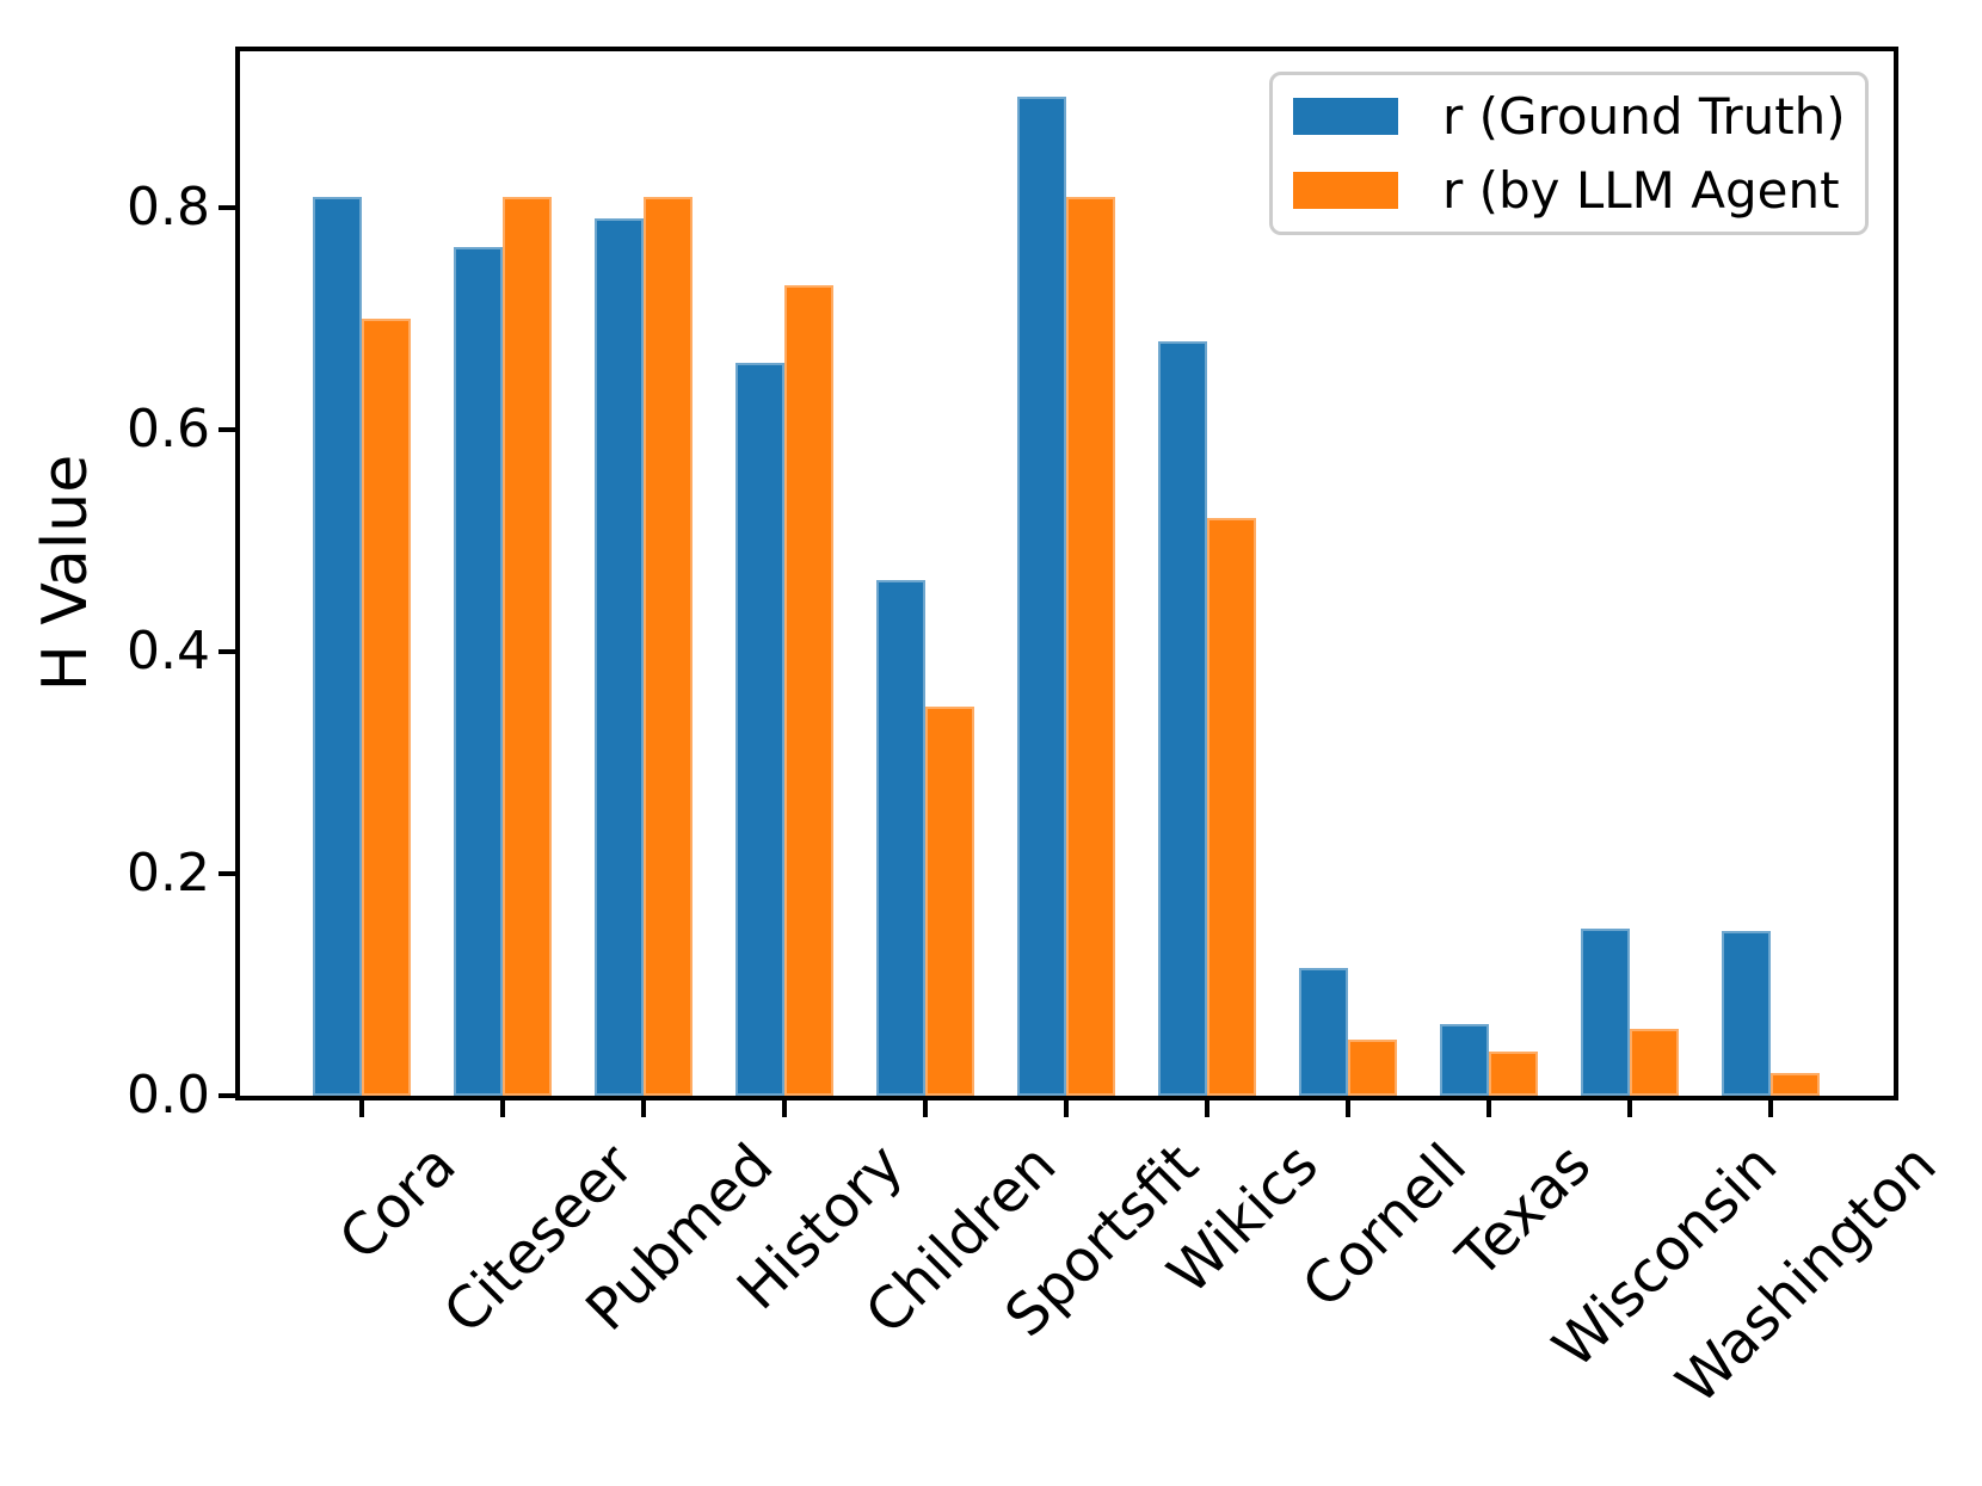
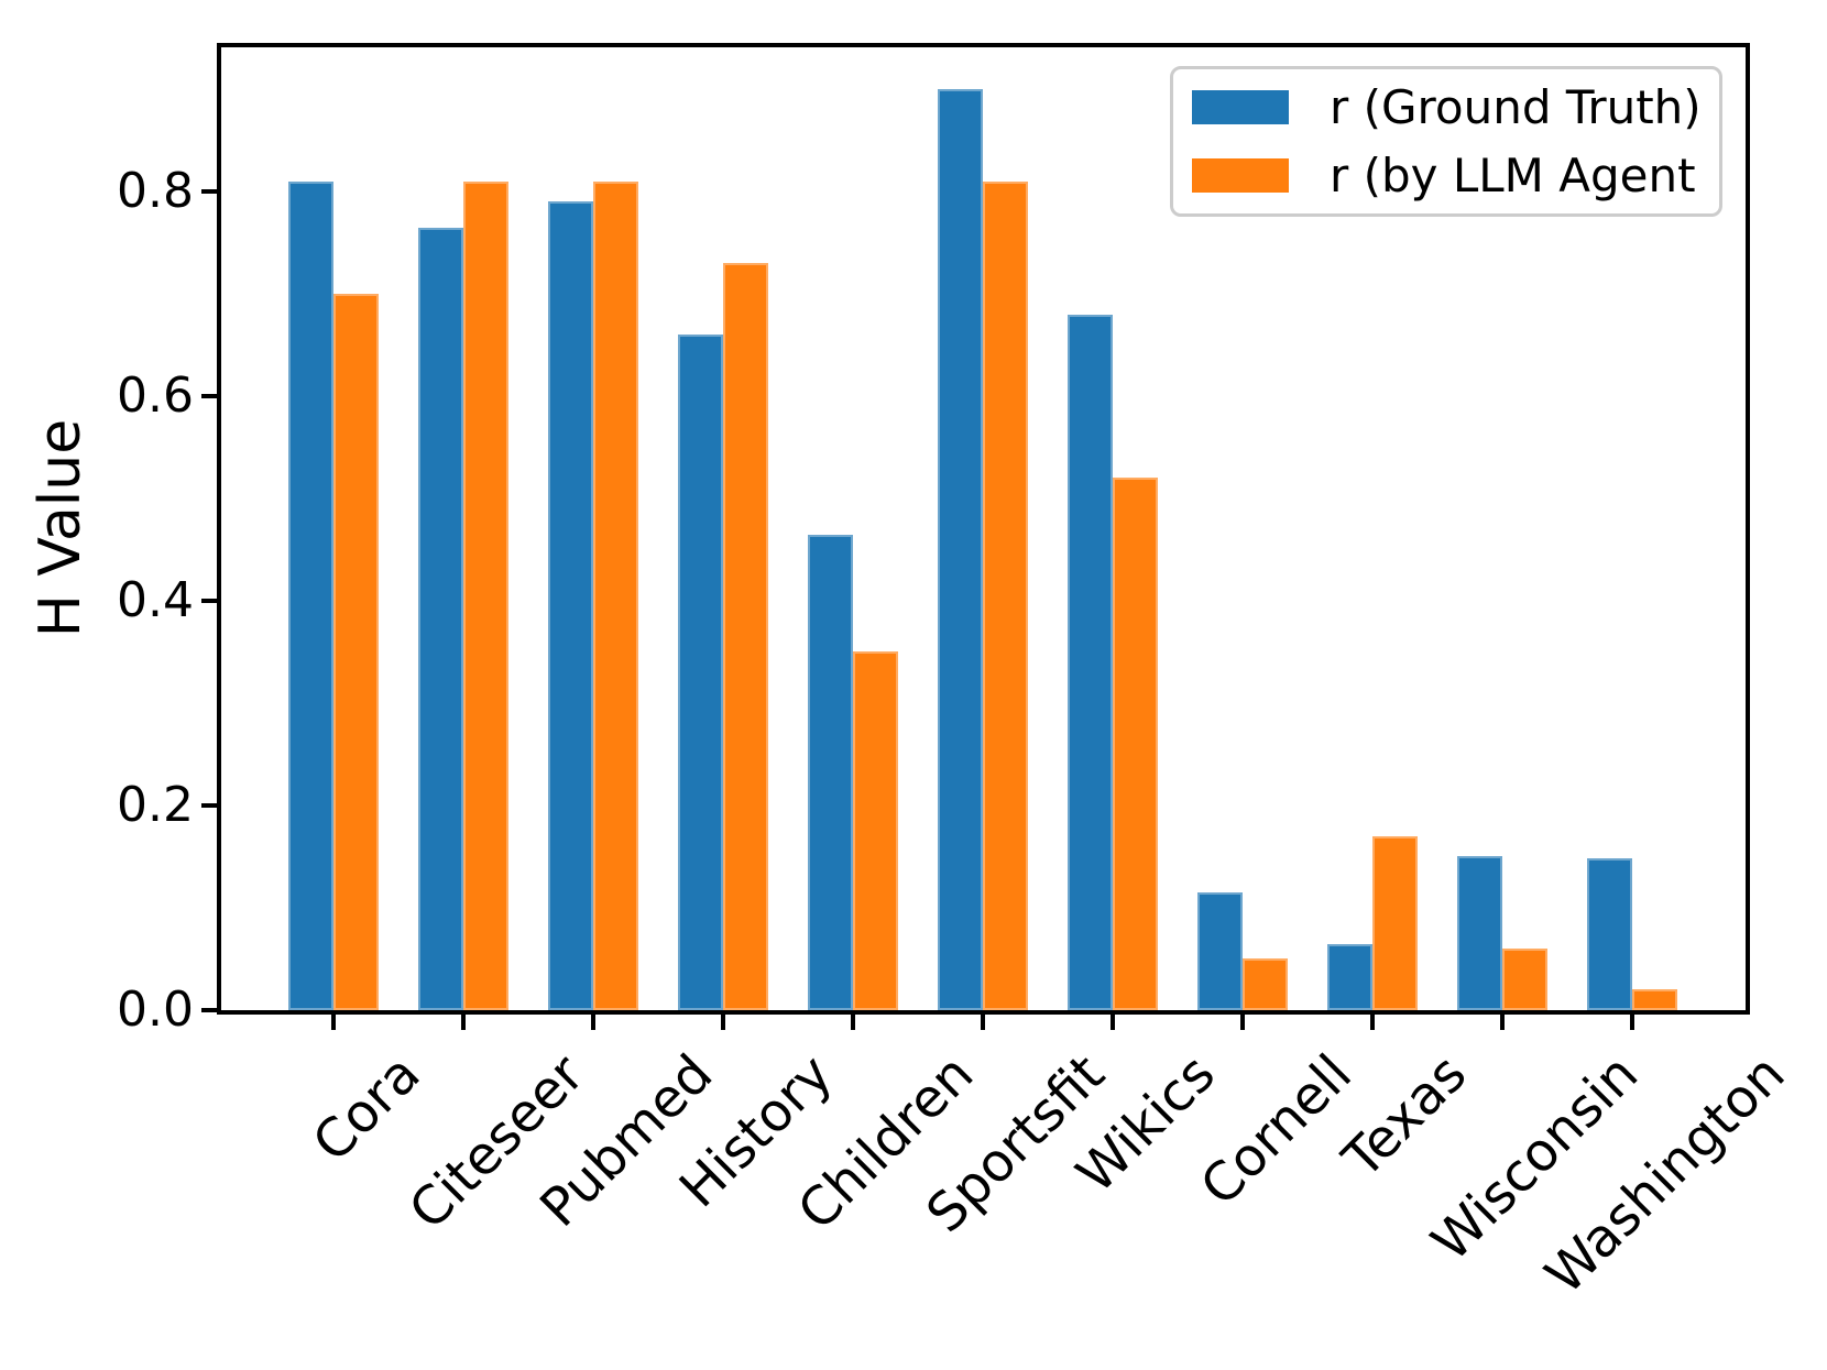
r (by LLM Agent/Texas: 0.04 -> 0.17
